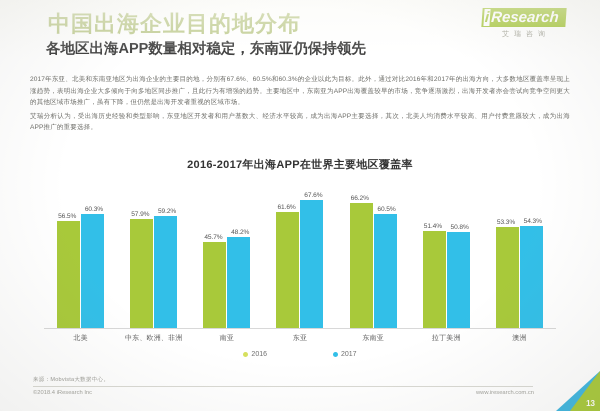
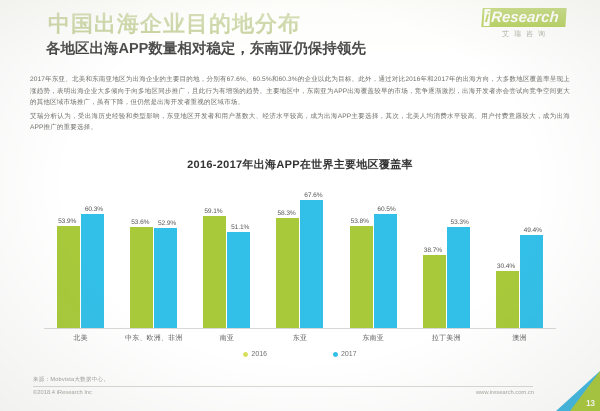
2016/北美: 56.5% -> 53.9%
2016/中东、欧洲、非洲: 57.9% -> 53.6%
2017/中东、欧洲、非洲: 59.2% -> 52.9%
2016/南亚: 45.7% -> 59.1%
2017/南亚: 48.2% -> 51.1%
2016/东亚: 61.6% -> 58.3%
2016/东南亚: 66.2% -> 53.8%
2016/拉丁美洲: 51.4% -> 38.7%
2017/拉丁美洲: 50.8% -> 53.3%
2016/澳洲: 53.3% -> 30.4%
2017/澳洲: 54.3% -> 49.4%
